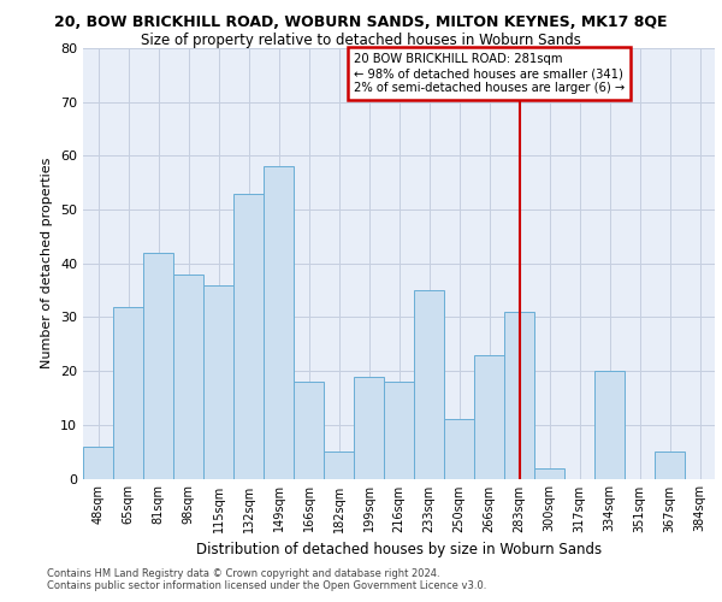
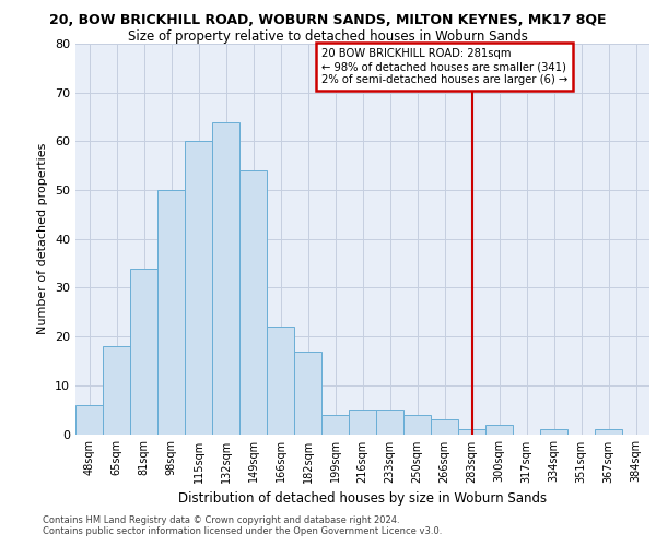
65sqm: 32 -> 18
81sqm: 42 -> 34
98sqm: 38 -> 50
115sqm: 36 -> 60
132sqm: 53 -> 64
149sqm: 58 -> 54
166sqm: 18 -> 22
182sqm: 5 -> 17
199sqm: 19 -> 4
216sqm: 18 -> 5
233sqm: 35 -> 5
250sqm: 11 -> 4
266sqm: 23 -> 3
283sqm: 31 -> 1
334sqm: 20 -> 1
367sqm: 5 -> 1
